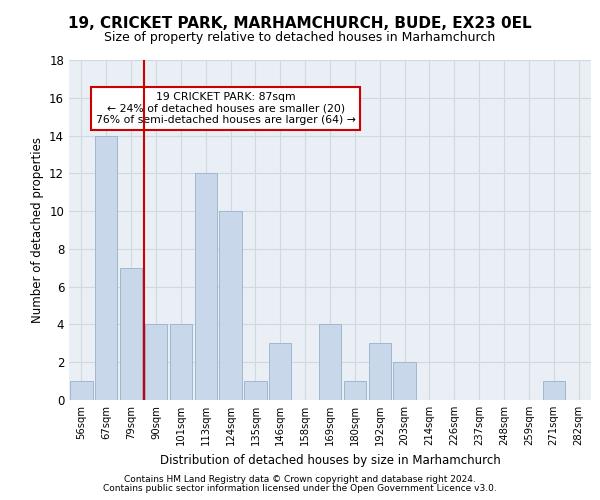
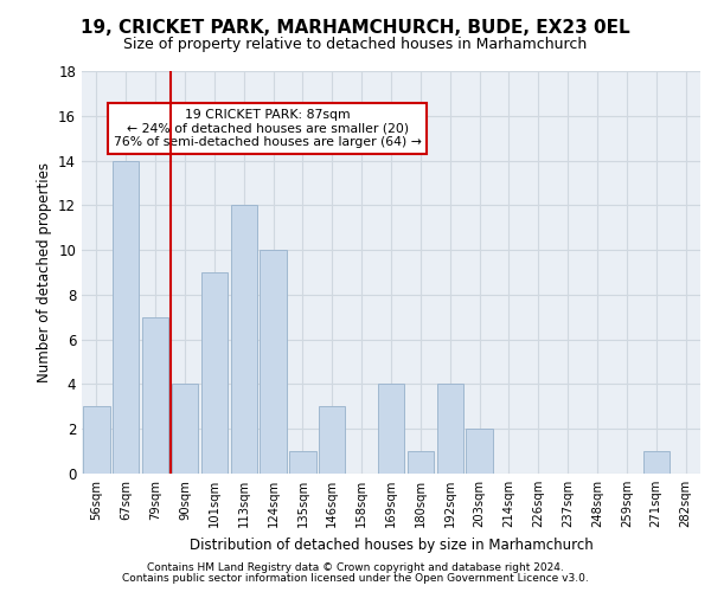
56sqm: 1 -> 3
101sqm: 4 -> 9
192sqm: 3 -> 4
